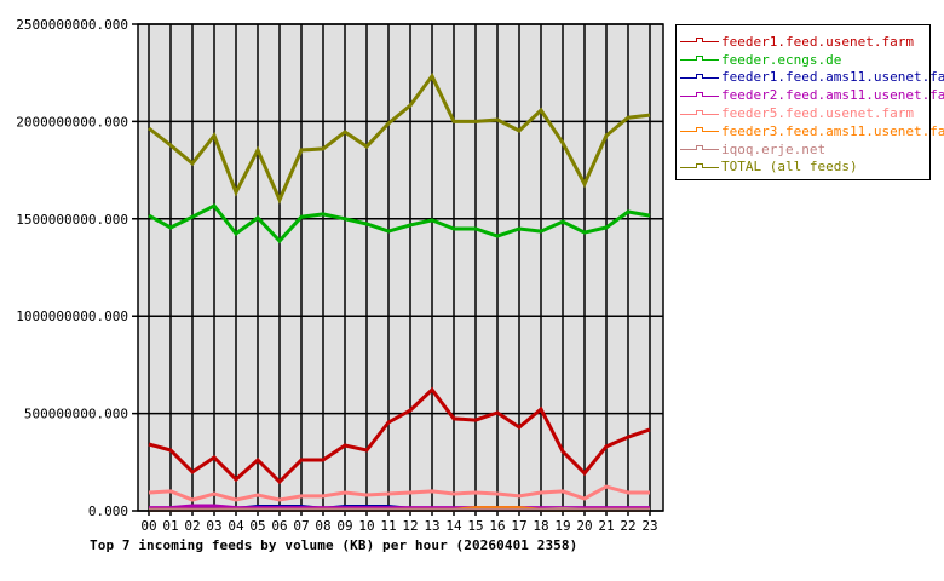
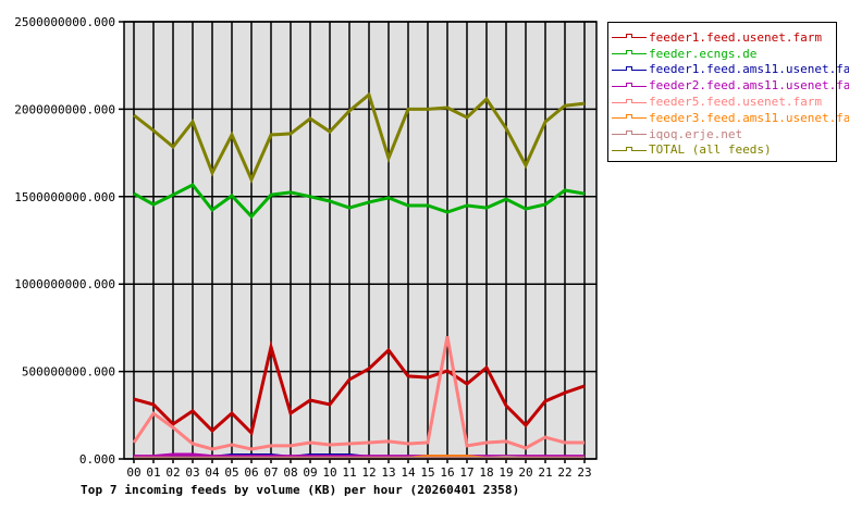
feeder5.feed.usenet.farm/01: 100000000 -> 260000000
feeder5.feed.usenet.farm/02: 60000000 -> 180000000
feeder1.feed.usenet.farm/07: 260000000 -> 640000000
TOTAL (all feeds)/13: 2230000000 -> 1720000000
feeder5.feed.usenet.farm/16: 90000000 -> 700000000
